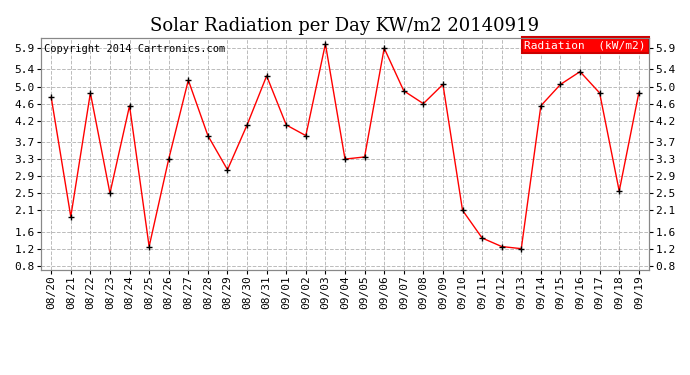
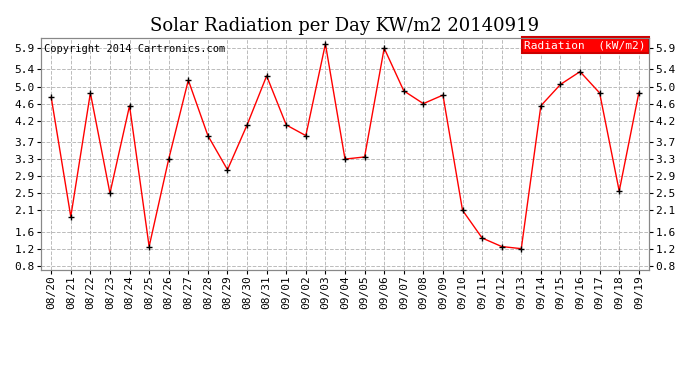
09/09: 5.05 -> 4.80
